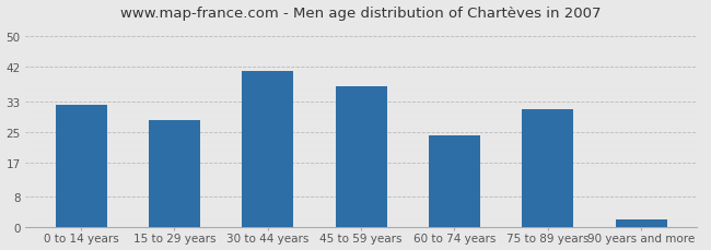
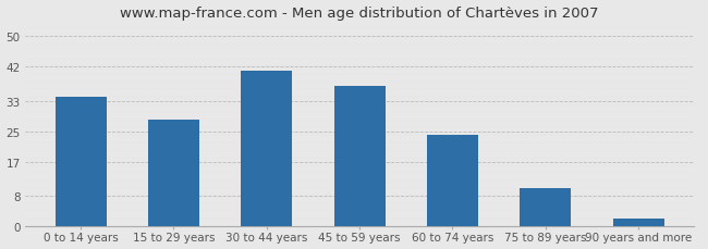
0 to 14 years: 32 -> 34
75 to 89 years: 31 -> 10
